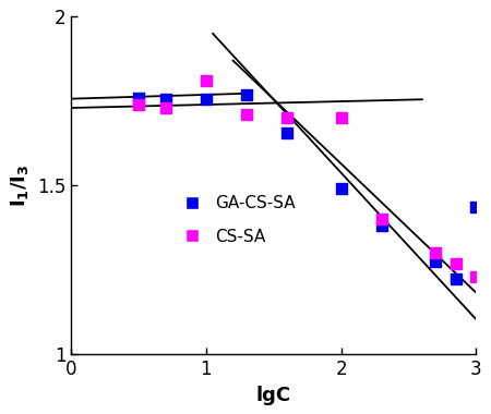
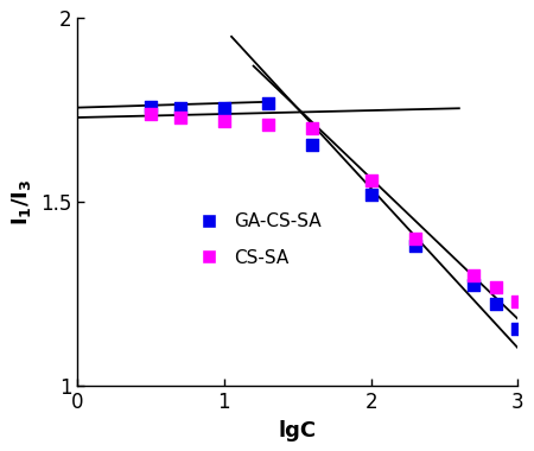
CS-SA/1: 1.81 -> 1.72
GA-CS-SA/2: 1.490 -> 1.520
CS-SA/2: 1.70 -> 1.56
GA-CS-SA/3: 1.435 -> 1.155
